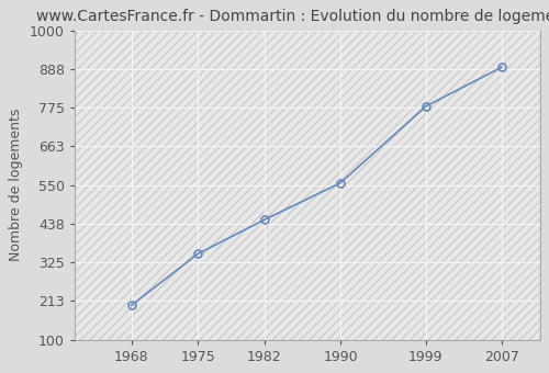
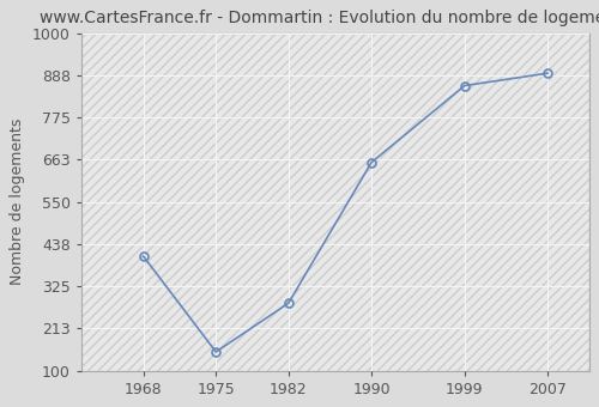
1968: 200 -> 405
1975: 350 -> 150
1982: 449 -> 280
1990: 556 -> 655
1999: 779 -> 860
